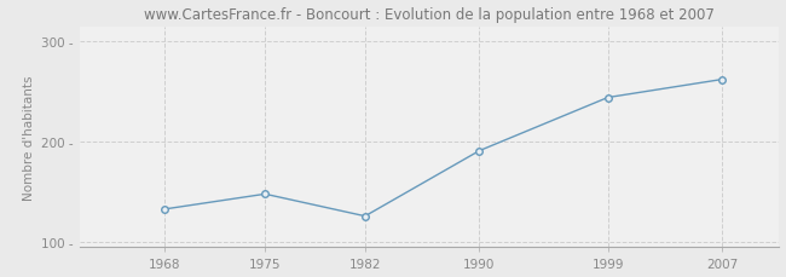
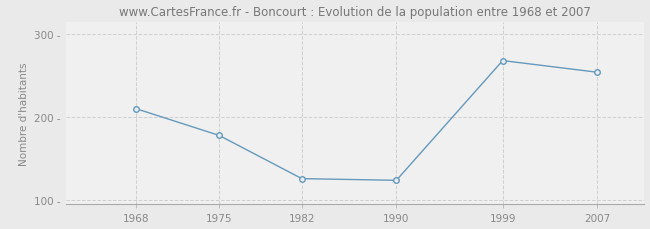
1968: 133 - -> 210 -
1975: 148 - -> 178 -
1990: 191 - -> 124 -
1999: 244 - -> 268 -
2007: 262 - -> 254 -
